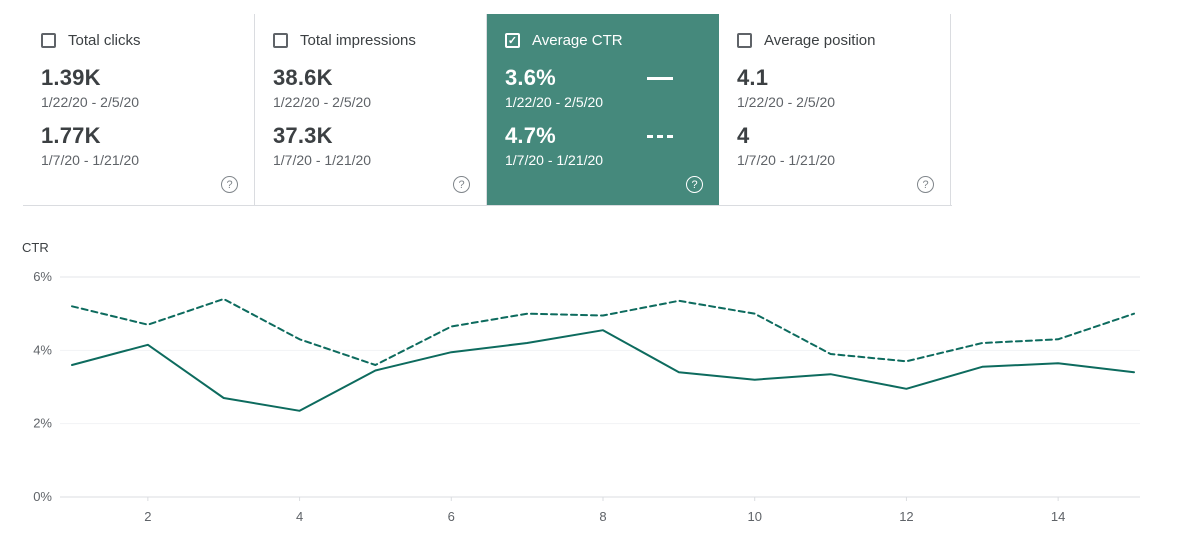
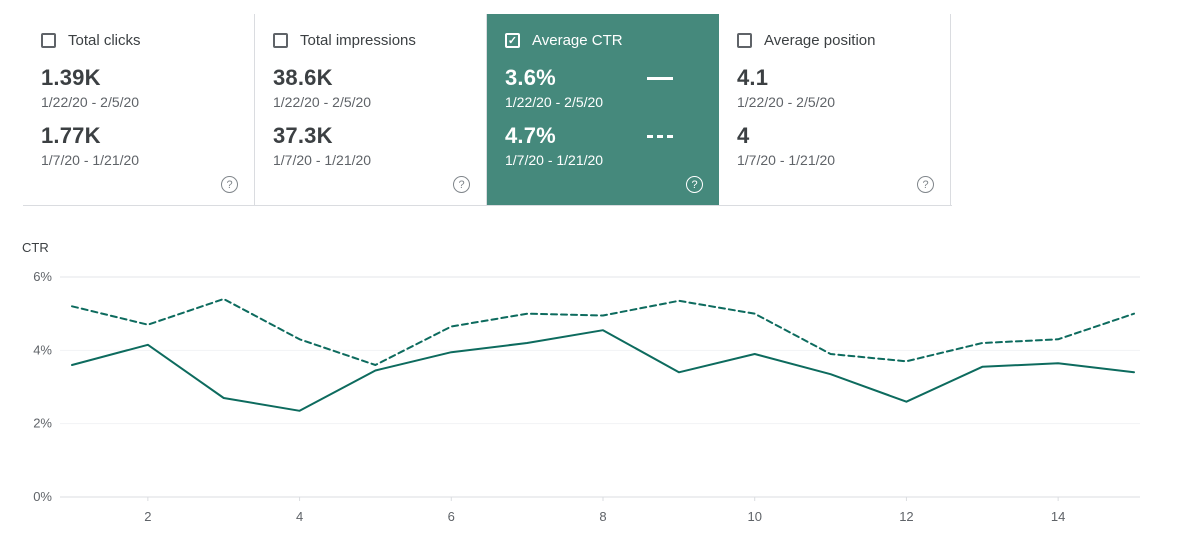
1/22/20 - 2/5/20/10: 3.2% -> 3.9%
1/22/20 - 2/5/20/12: 3.0% -> 2.6%
